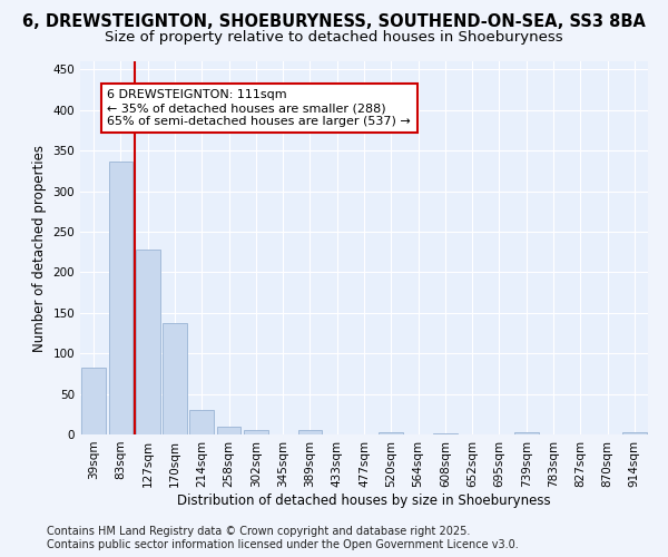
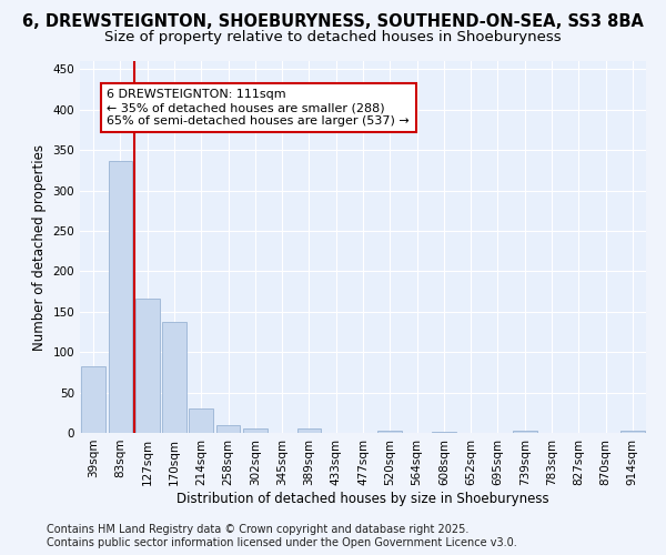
127sqm: 228 -> 166
